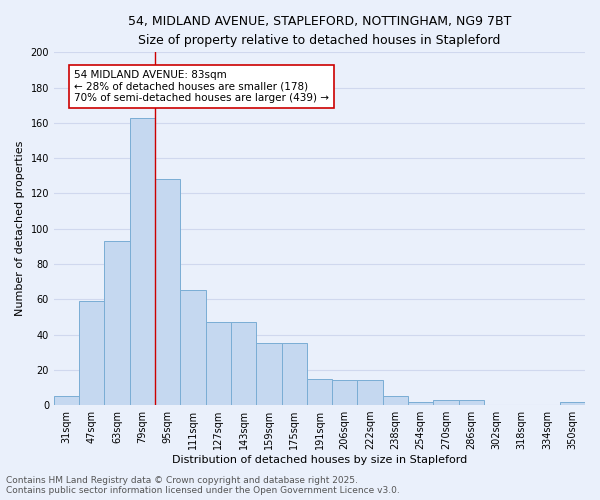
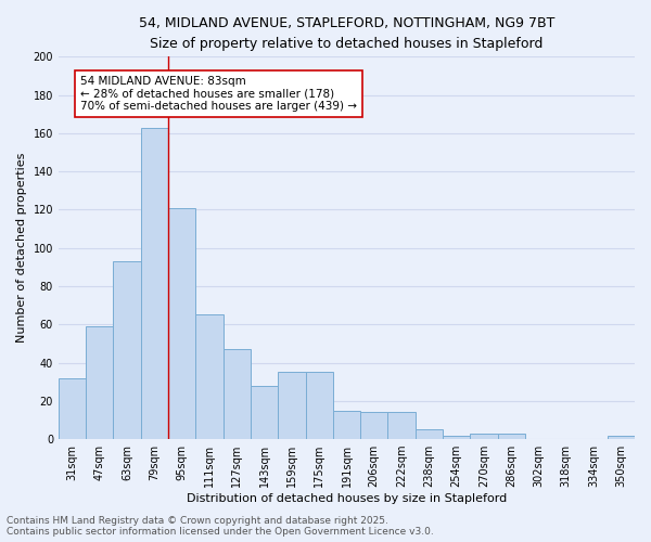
31sqm: 5 -> 32
95sqm: 128 -> 121
143sqm: 47 -> 28
